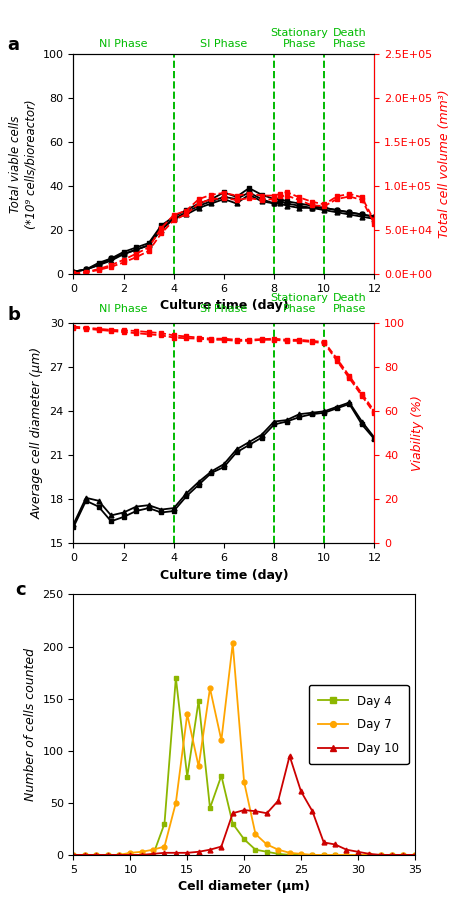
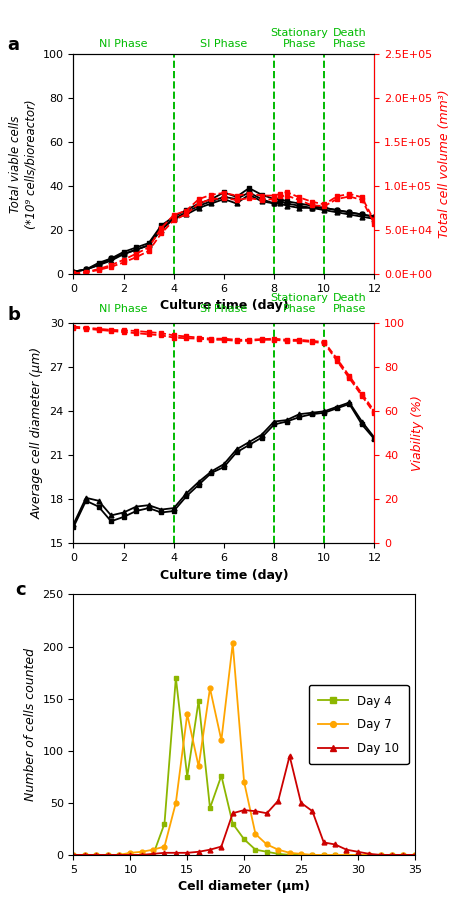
Day 10/25: 61 -> 50
